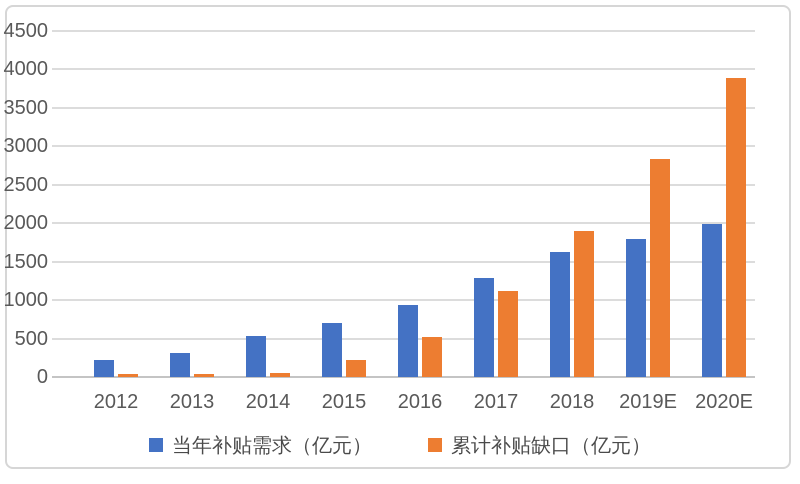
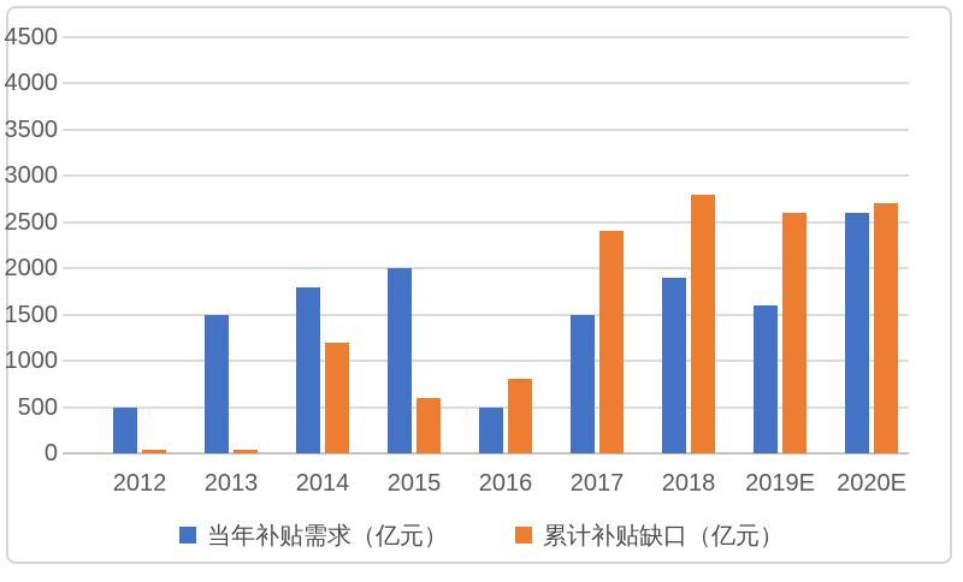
当年补贴需求（亿元）/2012: 200 -> 500
当年补贴需求（亿元）/2013: 300 -> 1500
当年补贴需求（亿元）/2014: 500 -> 1800
累计补贴缺口（亿元）/2014: 100 -> 1200
当年补贴需求（亿元）/2015: 700 -> 2000
累计补贴缺口（亿元）/2015: 200 -> 600
当年补贴需求（亿元）/2016: 900 -> 500
累计补贴缺口（亿元）/2016: 500 -> 800
当年补贴需求（亿元）/2017: 1300 -> 1500
累计补贴缺口（亿元）/2017: 1100 -> 2400
当年补贴需求（亿元）/2018: 1600 -> 1900
累计补贴缺口（亿元）/2018: 1900 -> 2800
当年补贴需求（亿元）/2019E: 1800 -> 1600
累计补贴缺口（亿元）/2019E: 2800 -> 2600
当年补贴需求（亿元）/2020E: 2000 -> 2600
累计补贴缺口（亿元）/2020E: 3900 -> 2700
